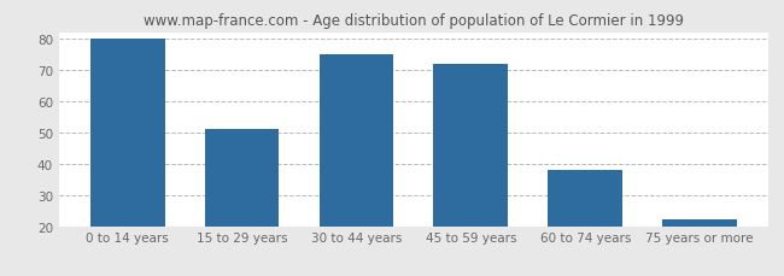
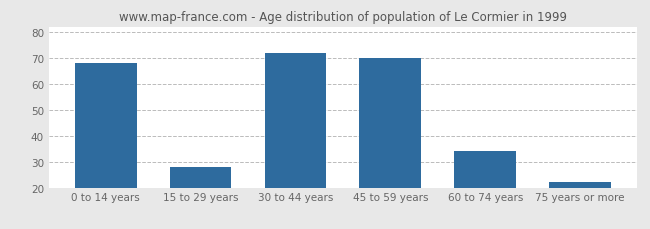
0 to 14 years: 80 -> 68
15 to 29 years: 51 -> 28
30 to 44 years: 75 -> 72
45 to 59 years: 72 -> 70
60 to 74 years: 38 -> 34
